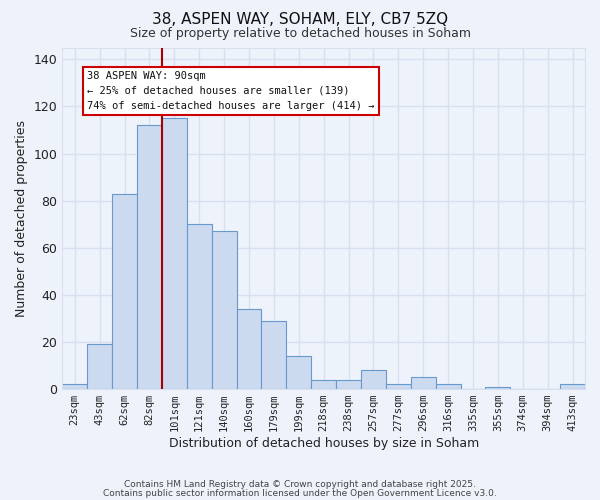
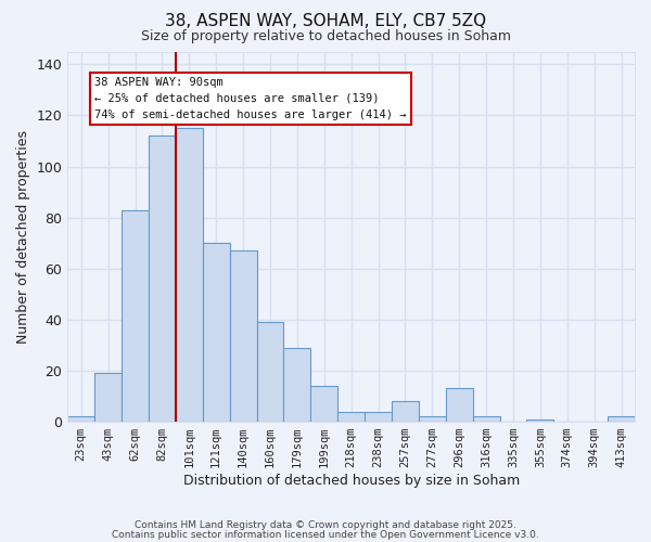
160sqm: 34 -> 39
296sqm: 5 -> 13
